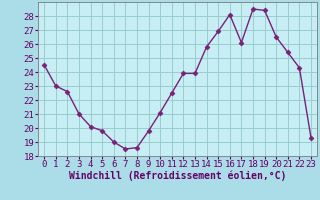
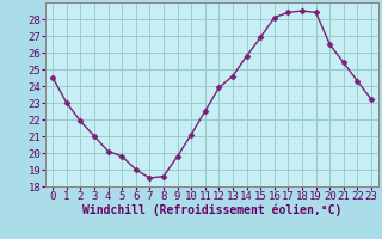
2: 22.6 -> 21.9
13: 23.9 -> 24.6
17: 26.1 -> 28.4
23: 19.3 -> 23.2
